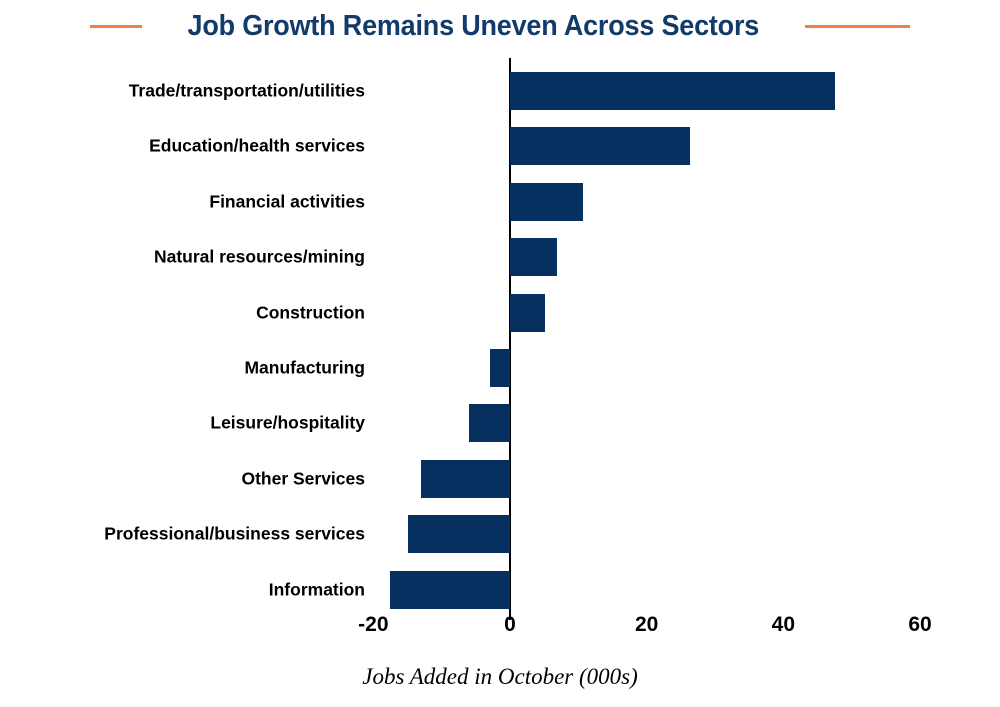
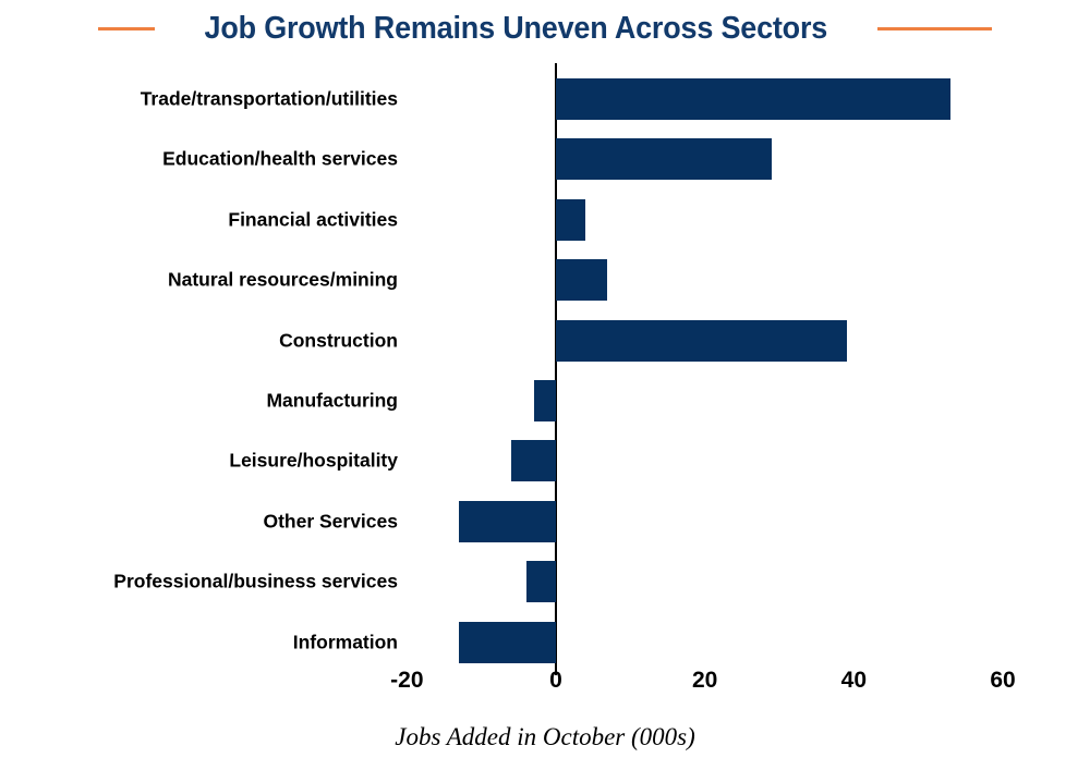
Trade/transportation/utilities: 48 -> 53
Education/health services: 26 -> 29
Financial activities: 11 -> 4
Construction: 5 -> 39
Professional/business services: -15 -> -4
Information: -18 -> -13
